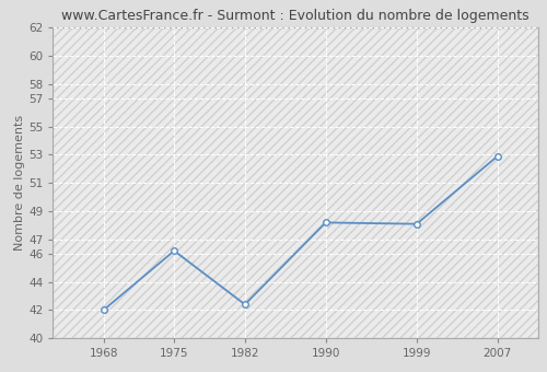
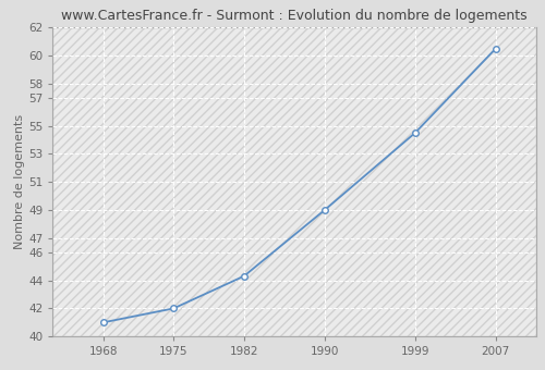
1968: 42.0 -> 41.0
1975: 46.2 -> 42.0
1982: 42.4 -> 44.3
1990: 48.2 -> 49.0
1999: 48.1 -> 54.5
2007: 52.9 -> 60.5
